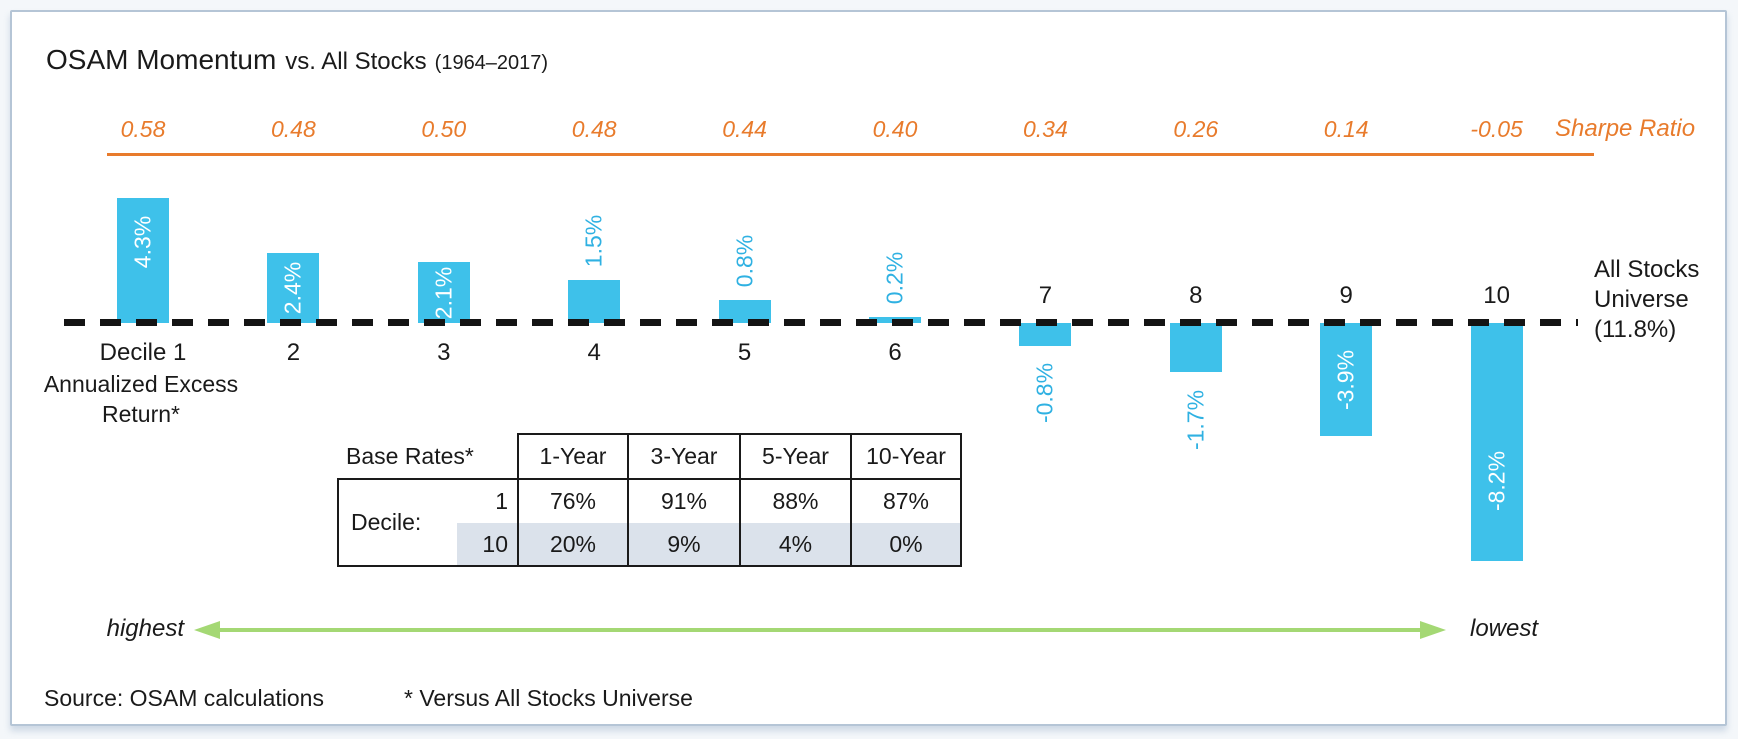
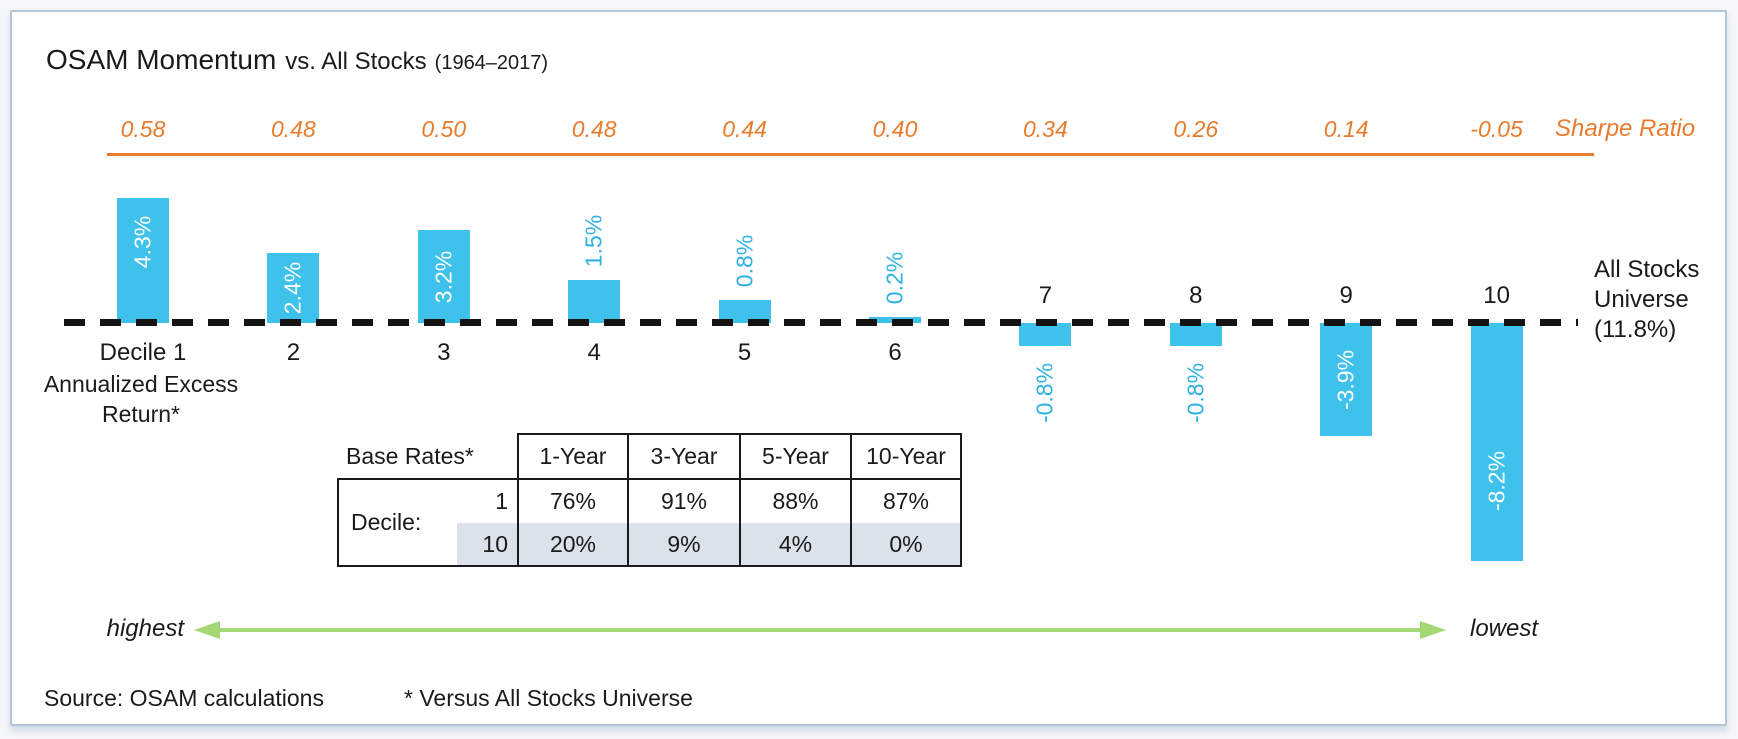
Annualized Excess Return*/3: 2.1% -> 3.2%
Annualized Excess Return*/8: -1.7% -> -0.8%
